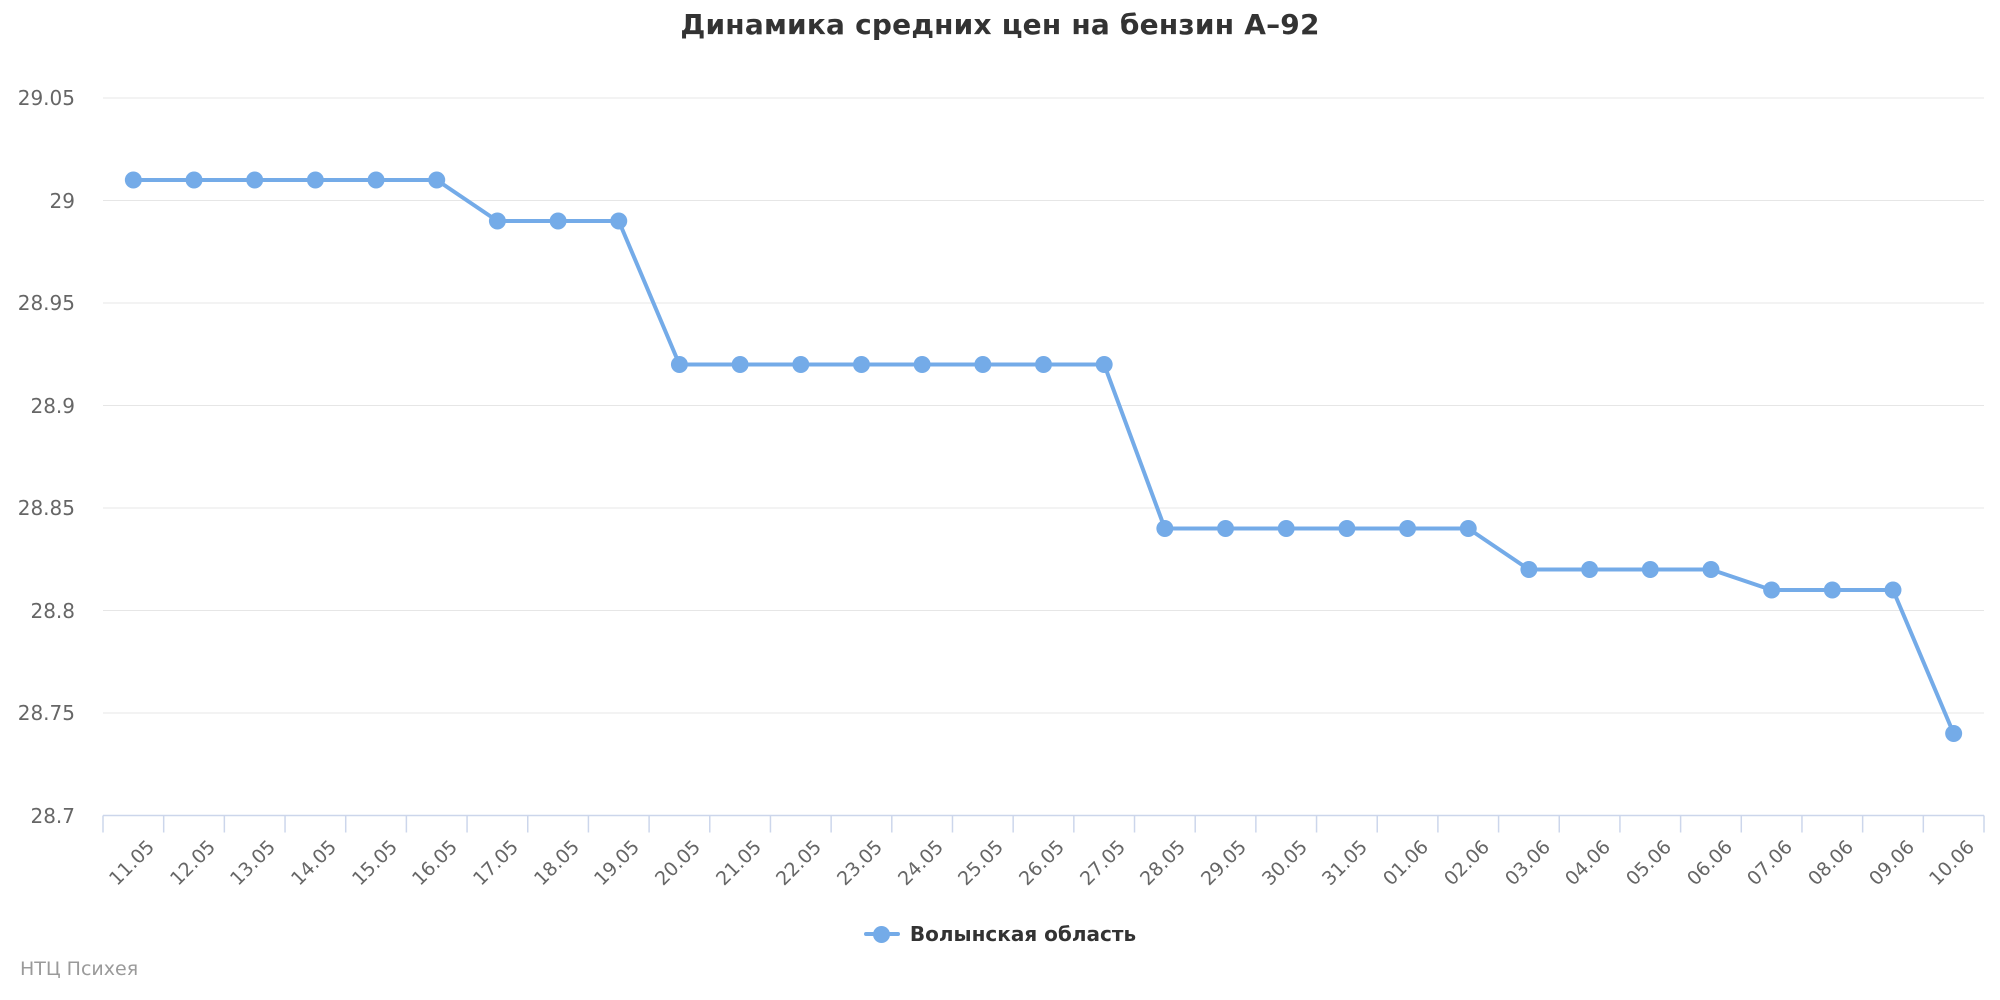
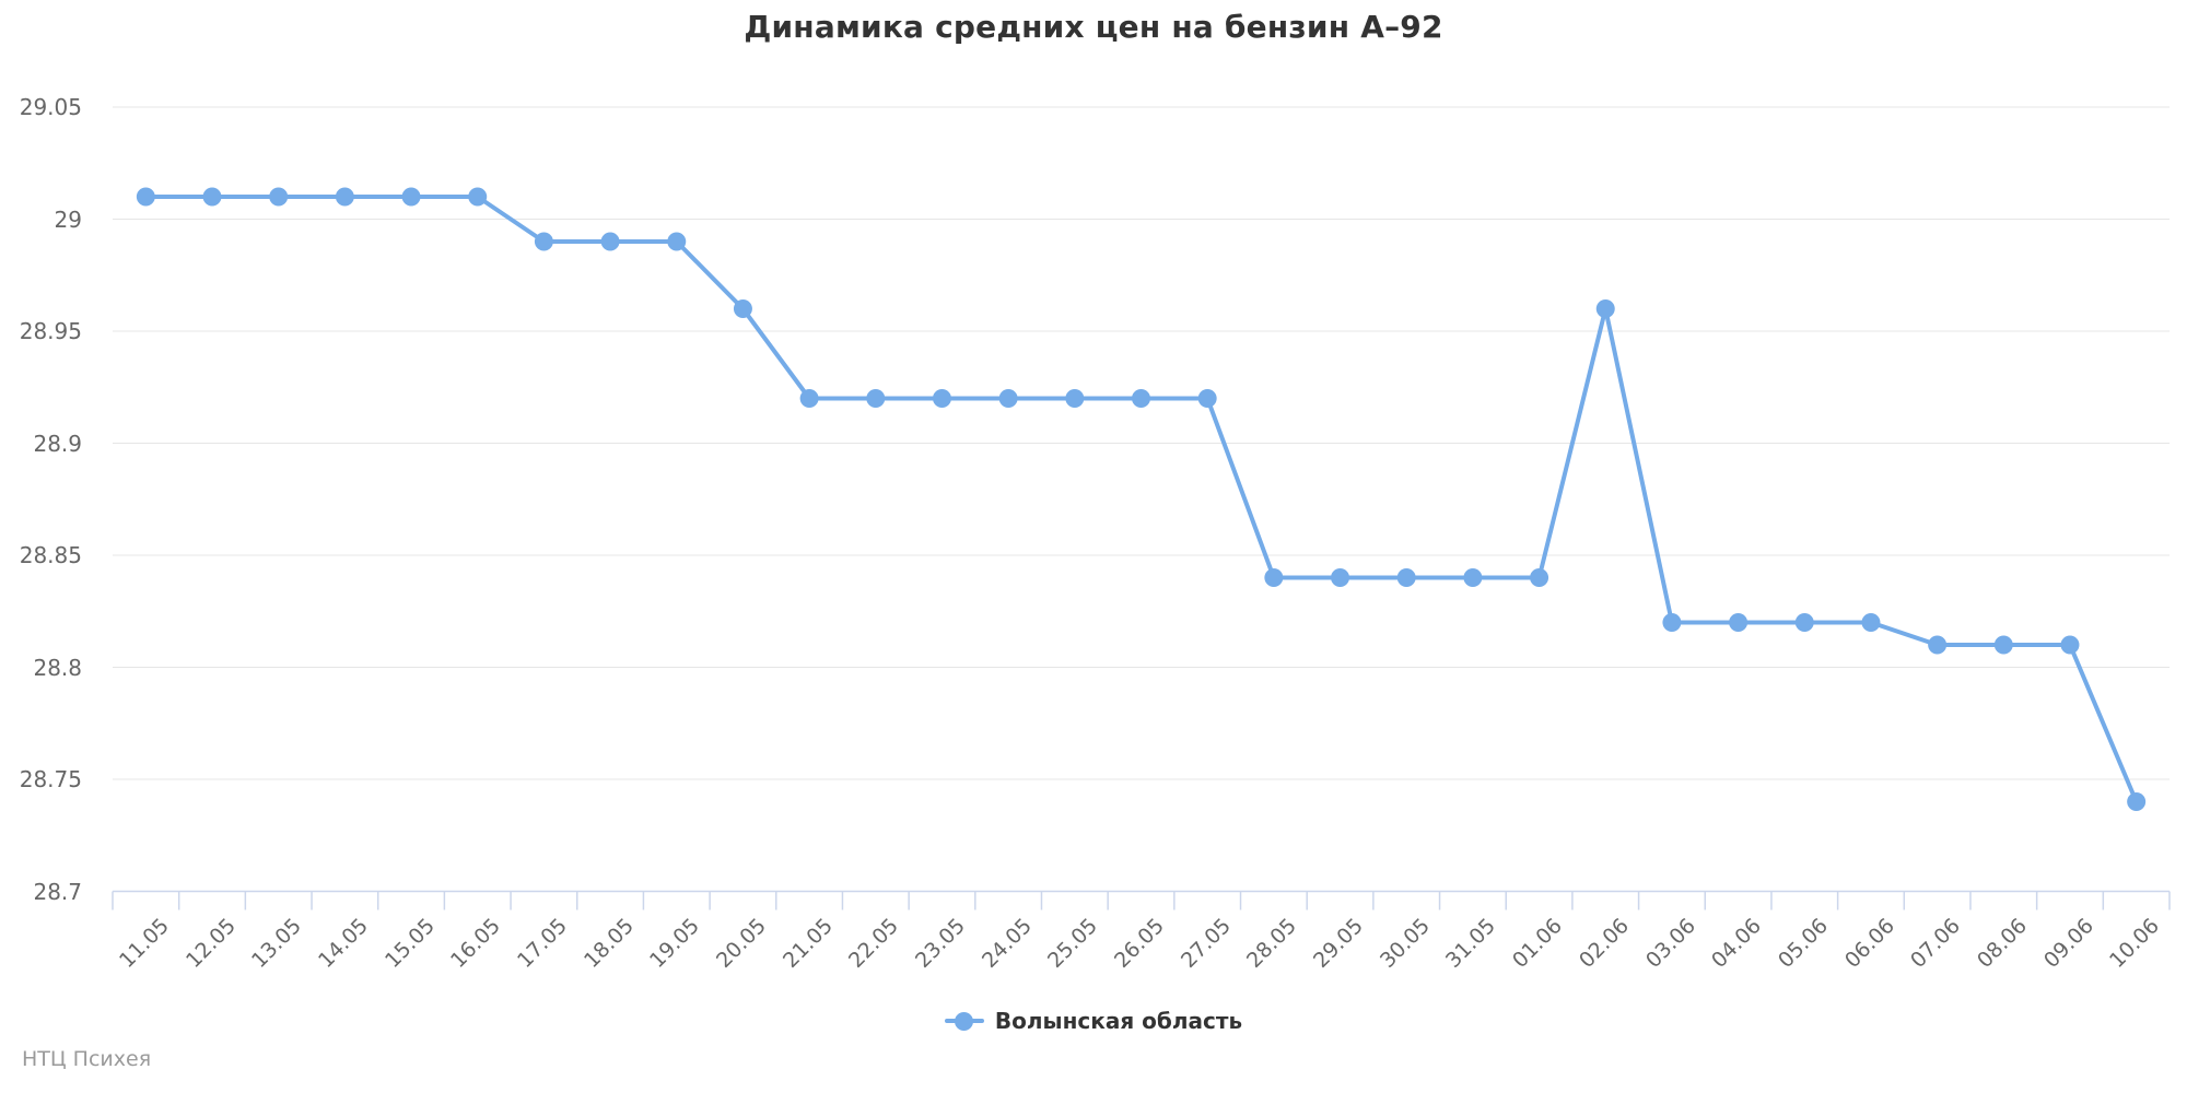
20.05: 28.92 -> 28.96
02.06: 28.84 -> 28.96
